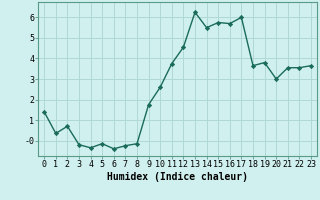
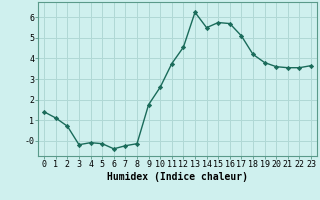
1: 0.35 -> 1.10
4: -0.35 -> -0.10
17: 6.00 -> 5.10
18: 3.65 -> 4.20
20: 3.00 -> 3.60
